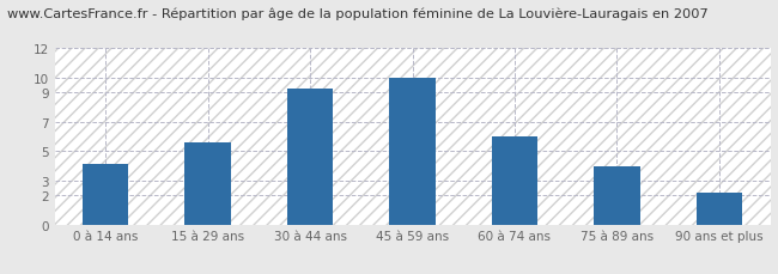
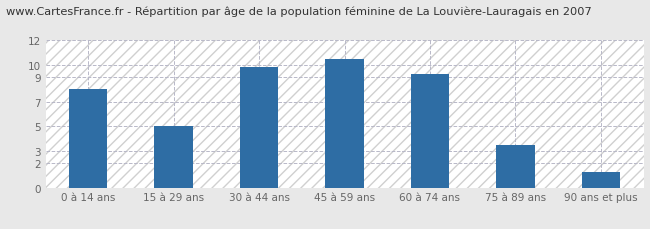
0 à 14 ans: 4.1 -> 8.0
15 à 29 ans: 5.6 -> 5.0
30 à 44 ans: 9.3 -> 9.8
45 à 59 ans: 10.0 -> 10.5
60 à 74 ans: 6.0 -> 9.3
75 à 89 ans: 4.0 -> 3.5
90 ans et plus: 2.2 -> 1.3
